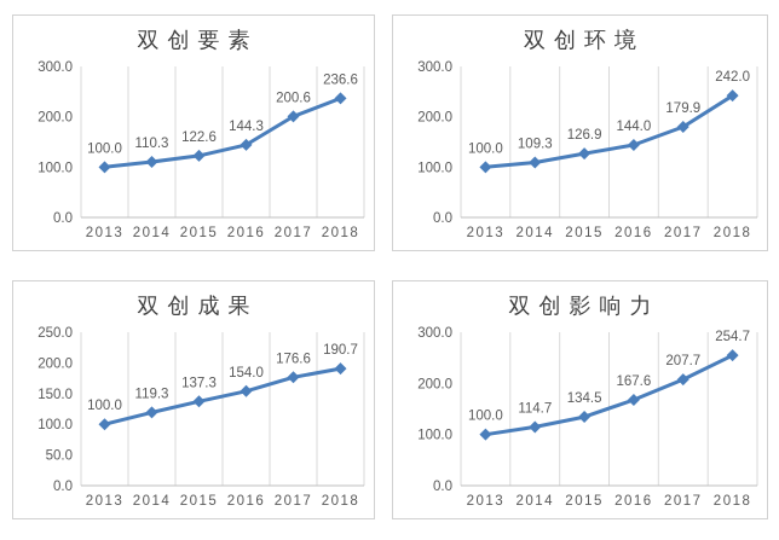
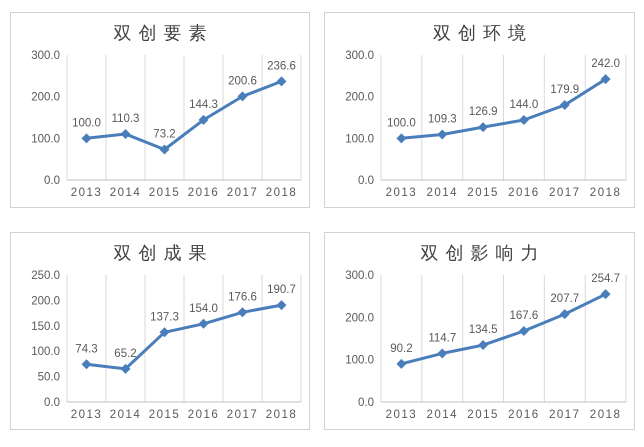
双创要素/2015: 122.6 -> 73.2
双创成果/2013: 100.0 -> 74.3
双创成果/2014: 119.3 -> 65.2
双创影响力/2013: 100.0 -> 90.2
